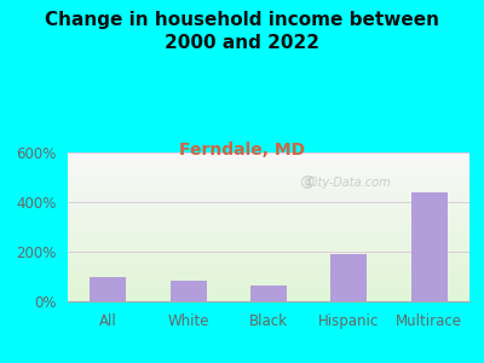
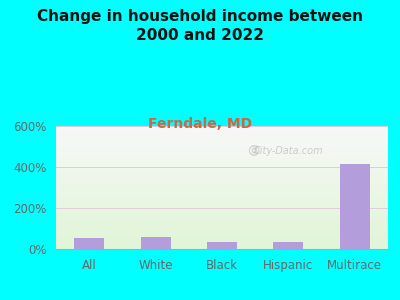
All: 100% -> 55%
White: 85% -> 60%
Black: 65% -> 35%
Hispanic: 190% -> 33%
Multirace: 440% -> 415%
